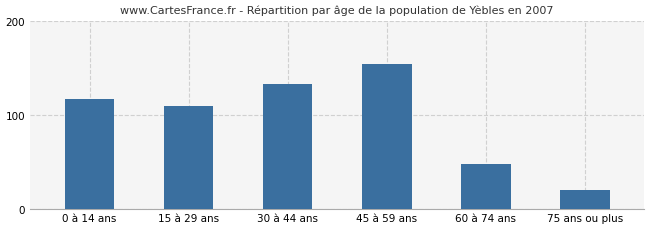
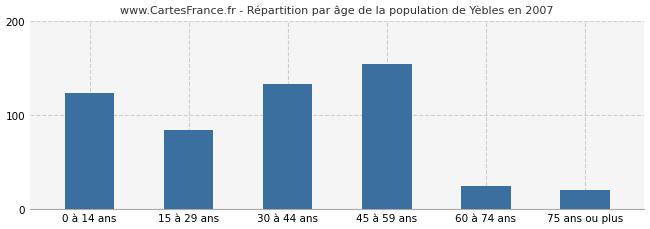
0 à 14 ans: 117 -> 124
15 à 29 ans: 110 -> 84
60 à 74 ans: 48 -> 24
